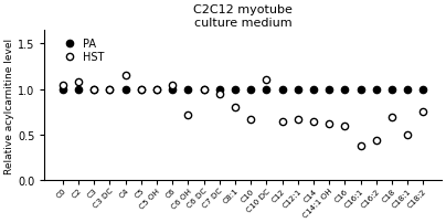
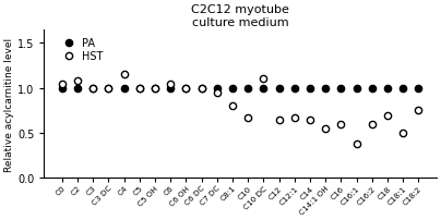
HST/C6 OH: 0.72 -> 1.00
HST/C14:1 OH: 0.62 -> 0.55
HST/C16:2: 0.44 -> 0.60
